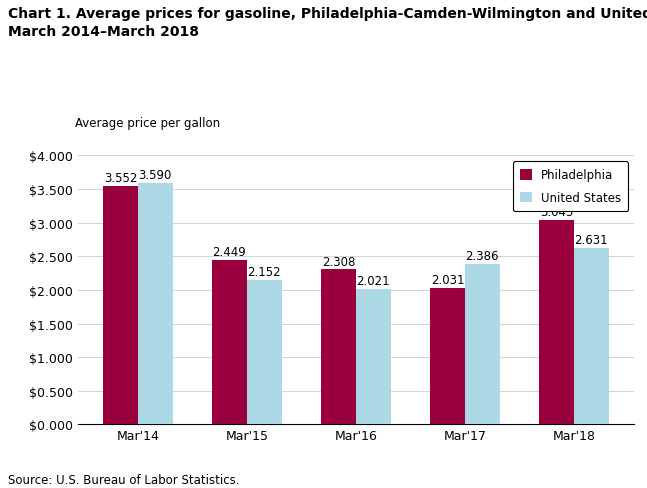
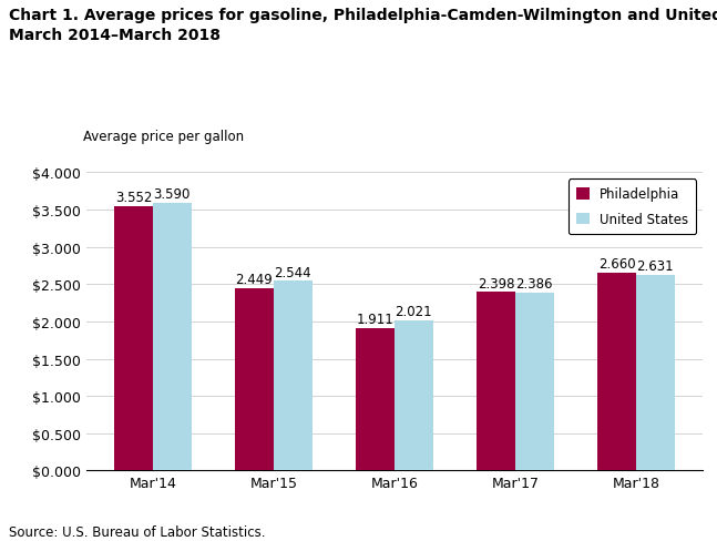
United States/Mar'15: 2.152 -> 2.544
Philadelphia/Mar'16: 2.308 -> 1.911
Philadelphia/Mar'17: 2.031 -> 2.398
Philadelphia/Mar'18: 3.045 -> 2.660
